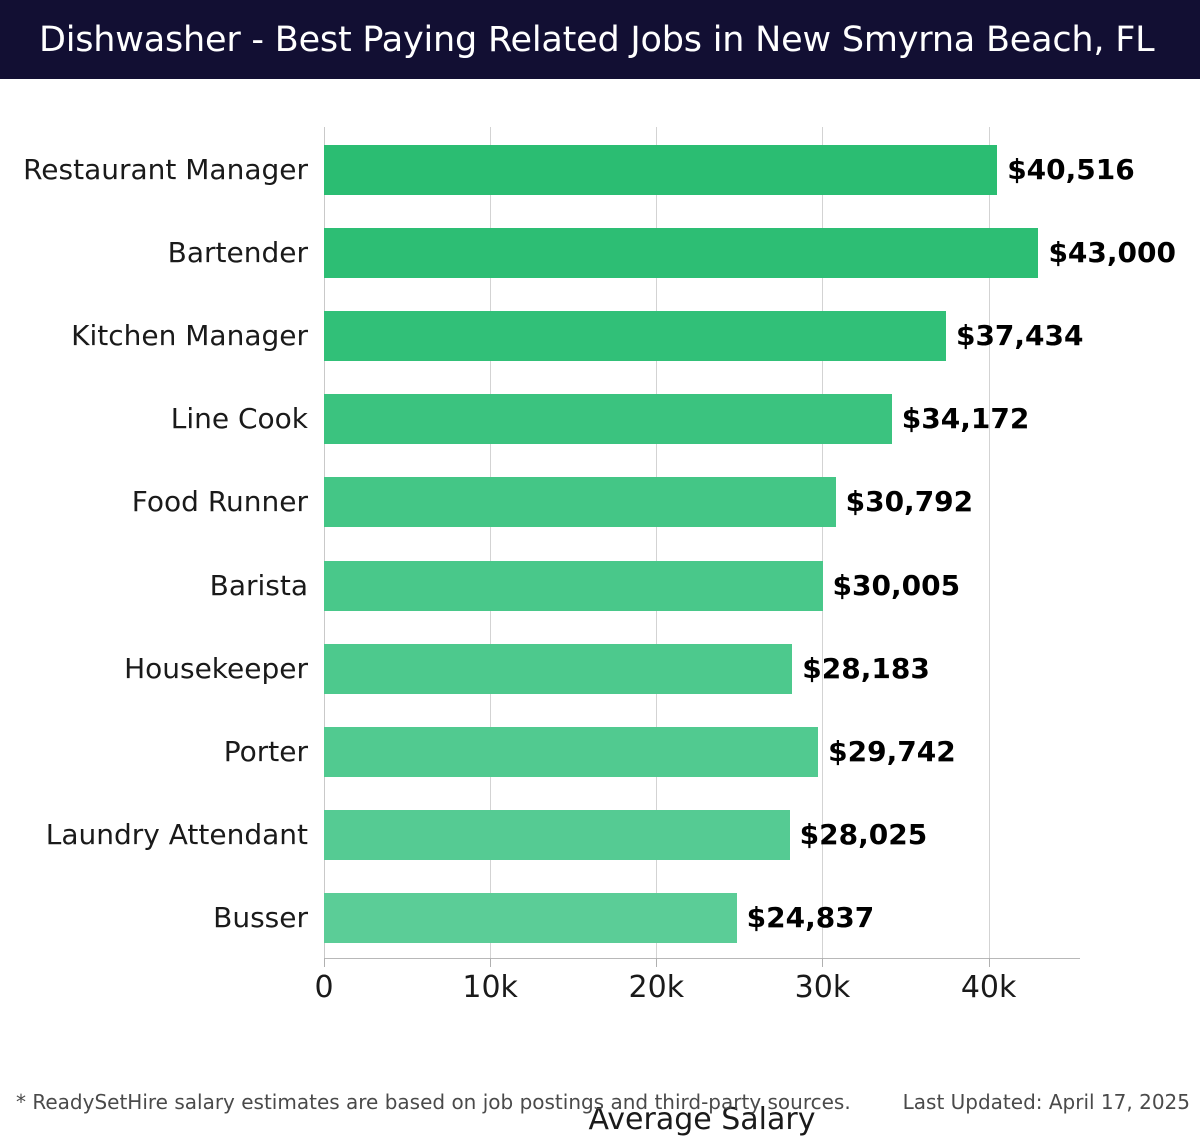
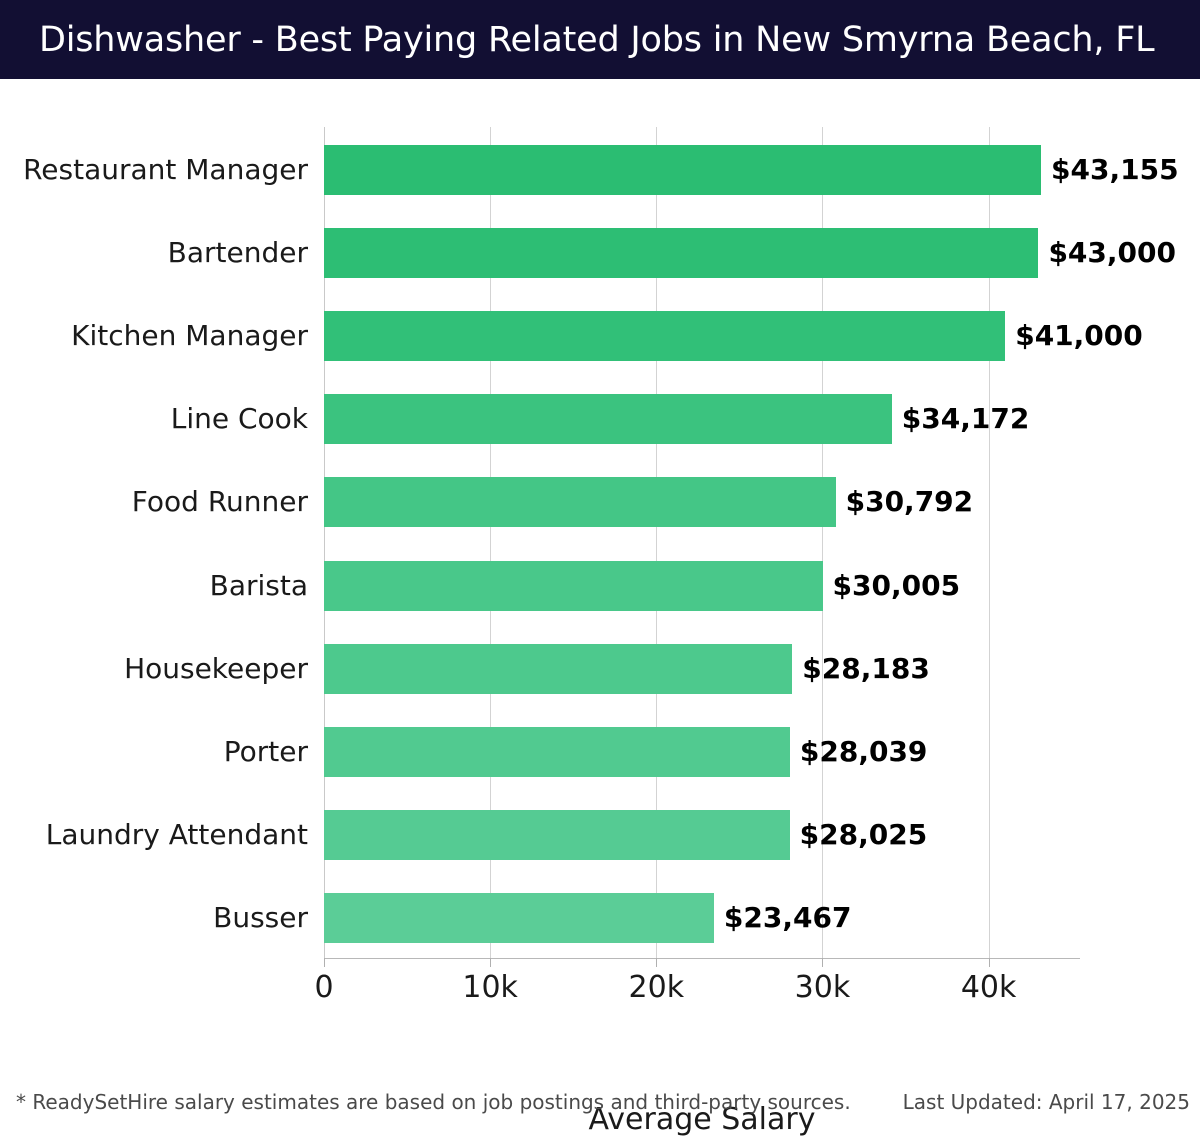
Restaurant Manager: $40,516 -> $43,155
Kitchen Manager: $37,434 -> $41,000
Porter: $29,742 -> $28,039
Busser: $24,837 -> $23,467
